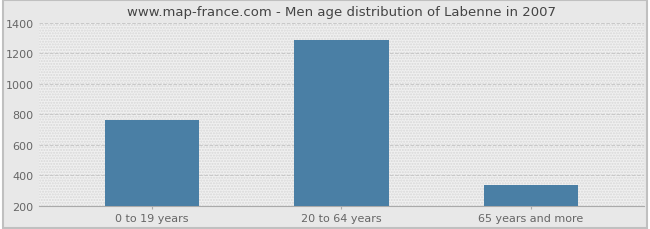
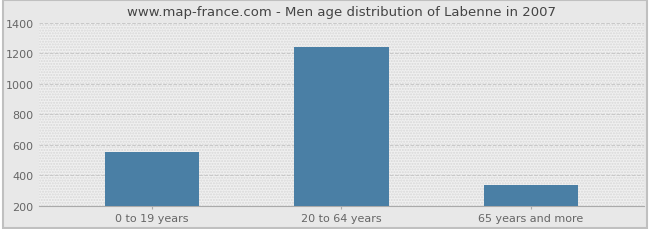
0 to 19 years: 760 -> 550
20 to 64 years: 1290 -> 1240
